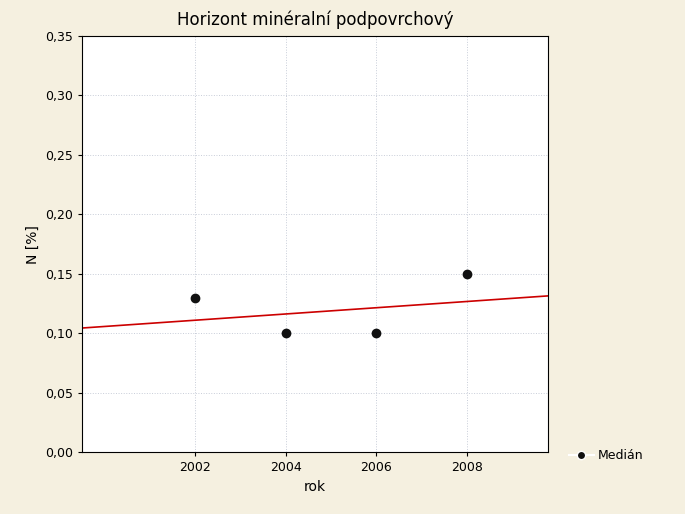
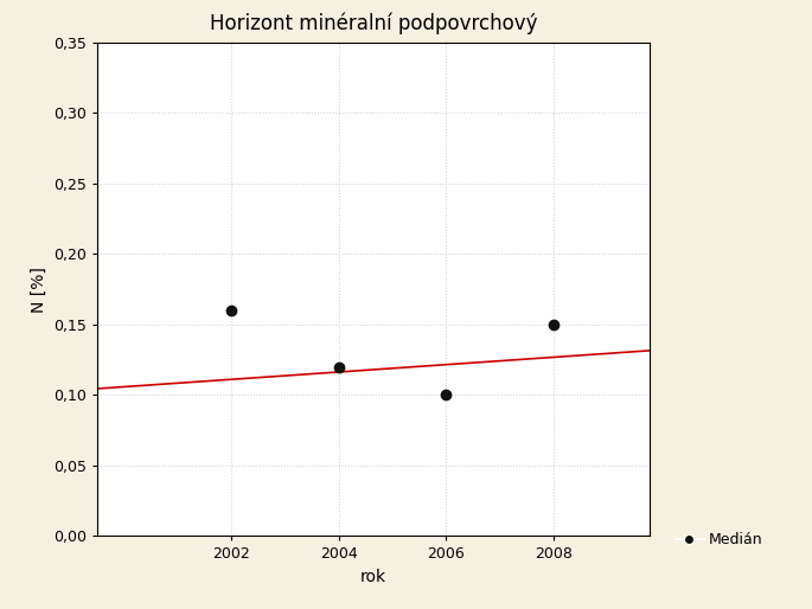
2002: 0,13 -> 0,16
2004: 0,10 -> 0,12
